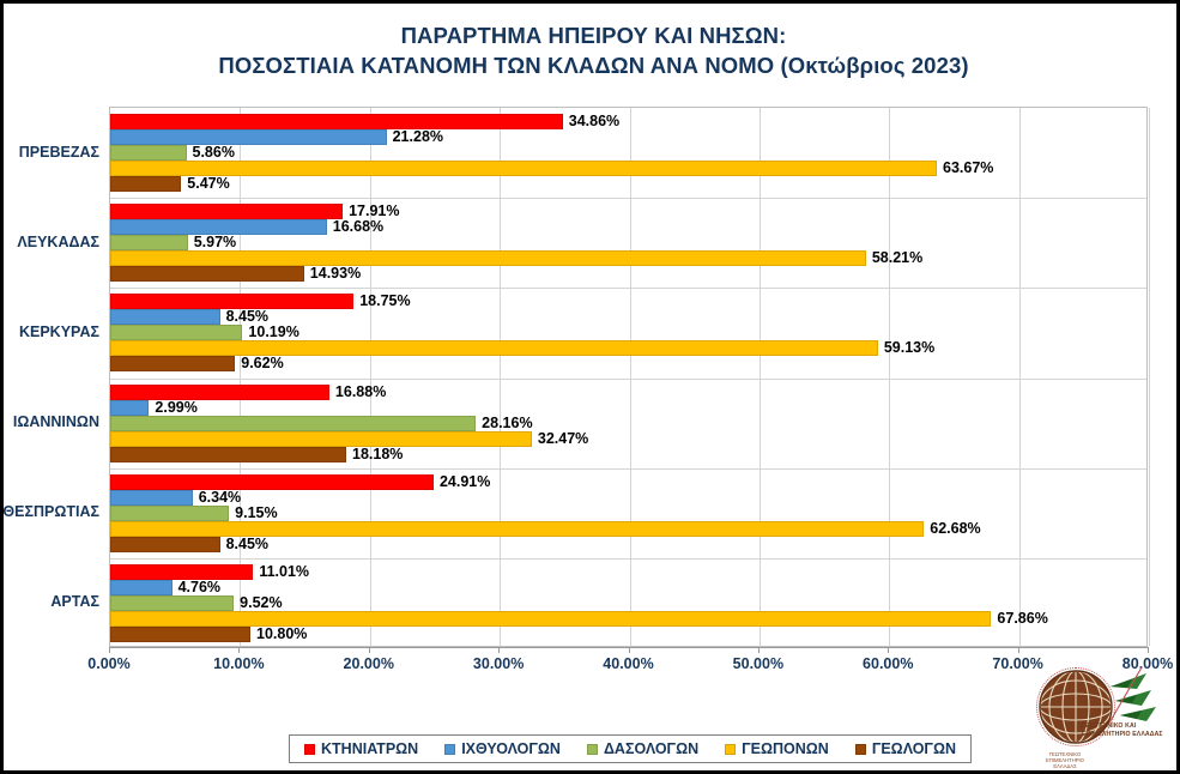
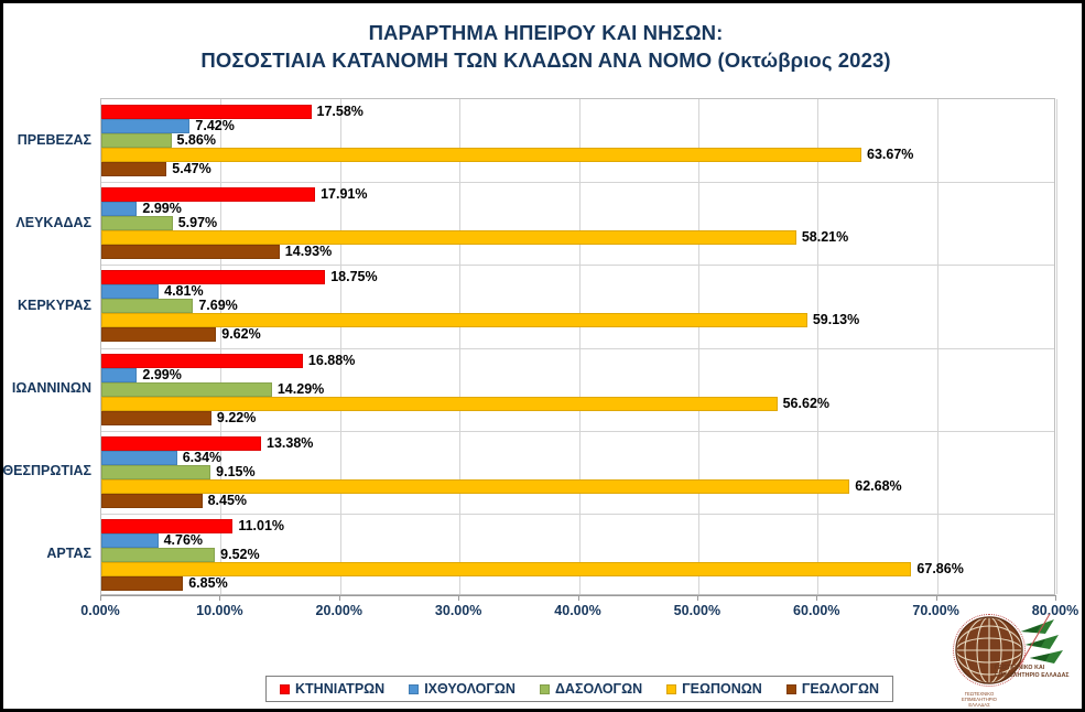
ΚΤΗΝΙΑΤΡΩΝ/ΠΡΕΒΕΖΑΣ: 34.86% -> 17.58%
ΙΧΘΥΟΛΟΓΩΝ/ΠΡΕΒΕΖΑΣ: 21.28% -> 7.42%
ΙΧΘΥΟΛΟΓΩΝ/ΛΕΥΚΑΔΑΣ: 16.68% -> 2.99%
ΙΧΘΥΟΛΟΓΩΝ/ΚΕΡΚΥΡΑΣ: 8.45% -> 4.81%
ΔΑΣΟΛΟΓΩΝ/ΚΕΡΚΥΡΑΣ: 10.19% -> 7.69%
ΔΑΣΟΛΟΓΩΝ/ΙΩΑΝΝΙΝΩΝ: 28.16% -> 14.29%
ΓΕΩΠΟΝΩΝ/ΙΩΑΝΝΙΝΩΝ: 32.47% -> 56.62%
ΓΕΩΛΟΓΩΝ/ΙΩΑΝΝΙΝΩΝ: 18.18% -> 9.22%
ΚΤΗΝΙΑΤΡΩΝ/ΘΕΣΠΡΩΤΙΑΣ: 24.91% -> 13.38%
ΓΕΩΛΟΓΩΝ/ΑΡΤΑΣ: 10.80% -> 6.85%
